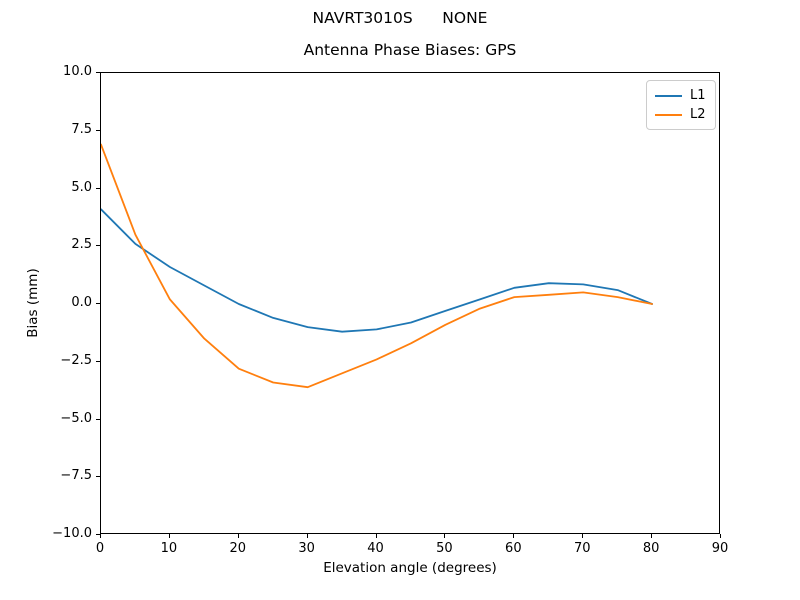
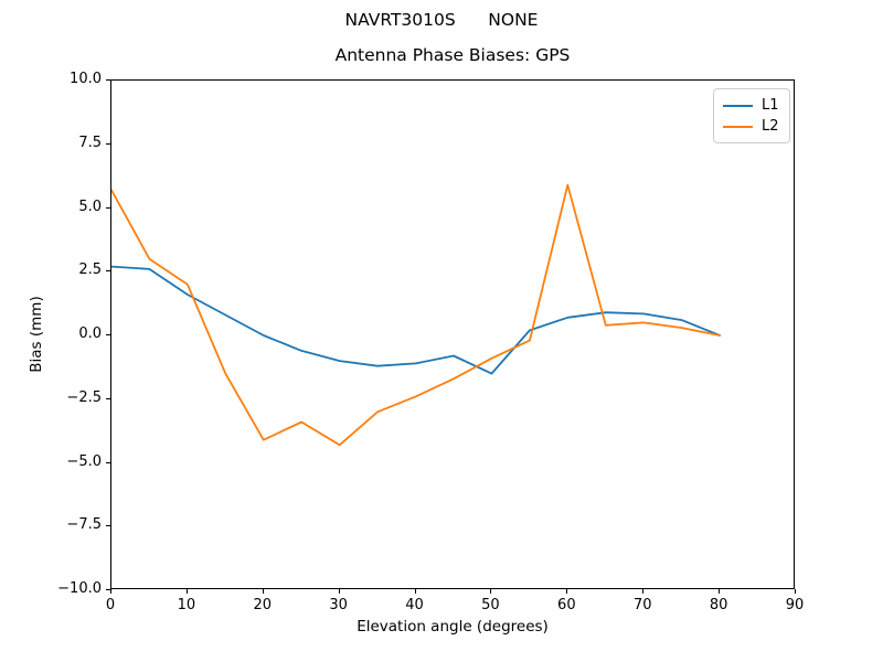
L1/0: 4.1 -> 2.7
L2/0: 6.9 -> 5.7
L2/10: 0.2 -> 2.0
L2/20: -2.8 -> -4.1
L2/30: -3.6 -> -4.3
L1/50: -0.3 -> -1.5
L2/60: 0.3 -> 5.9
